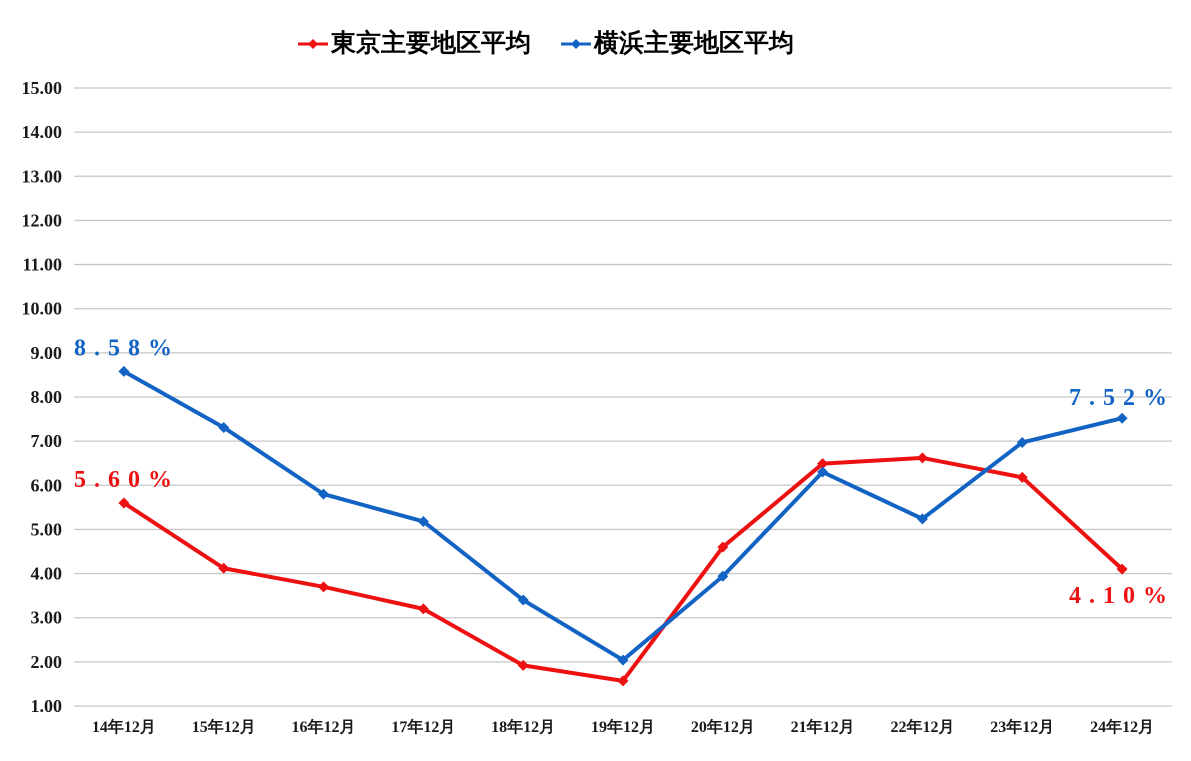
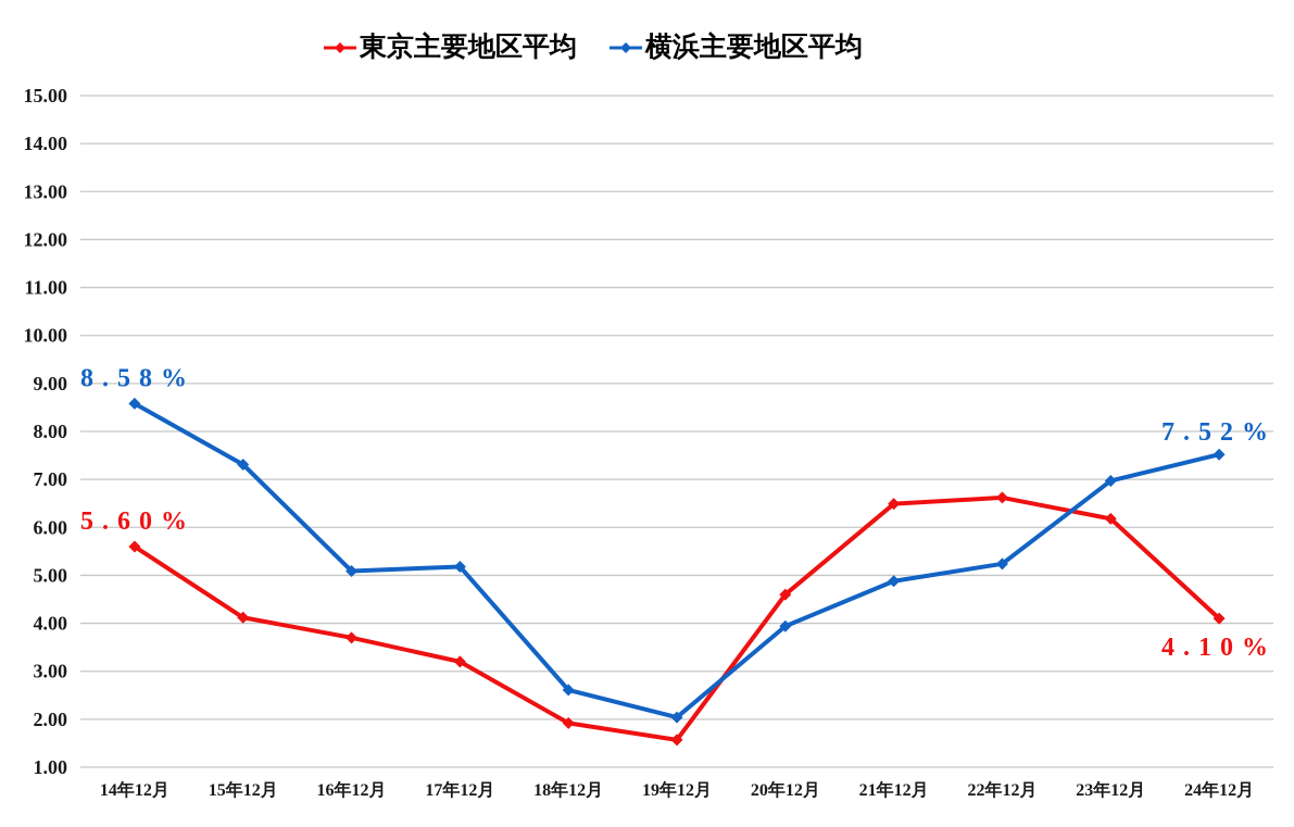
横浜主要地区平均/16年12月: 5.8 -> 5.1
横浜主要地区平均/18年12月: 3.4 -> 2.6
横浜主要地区平均/21年12月: 6.3 -> 4.9
